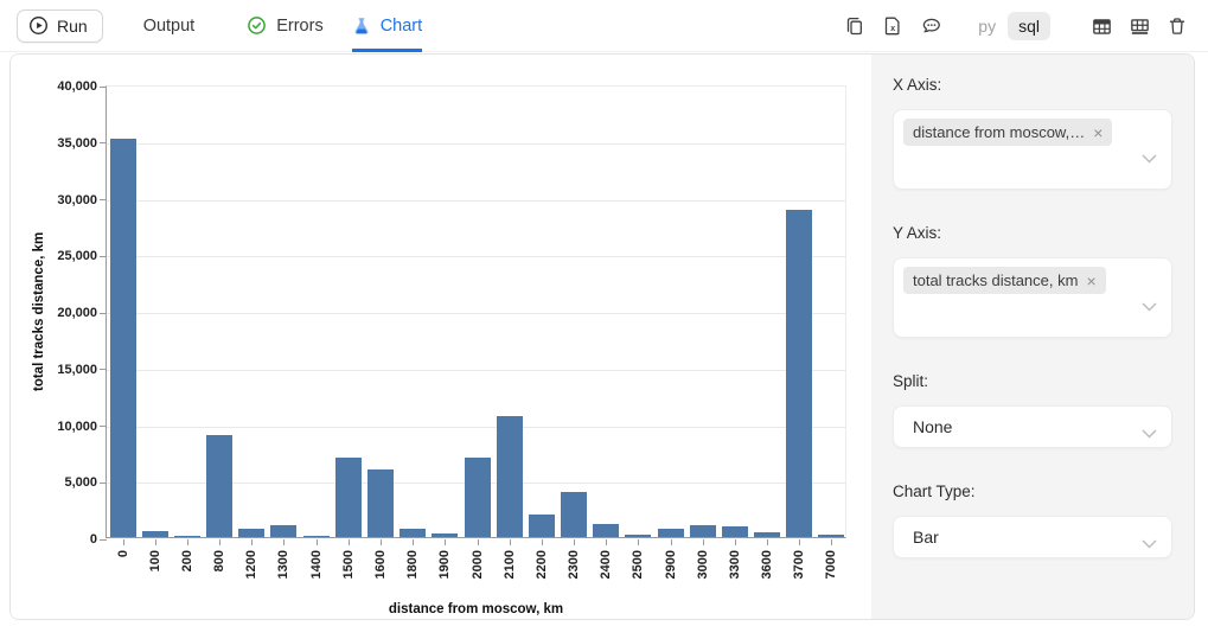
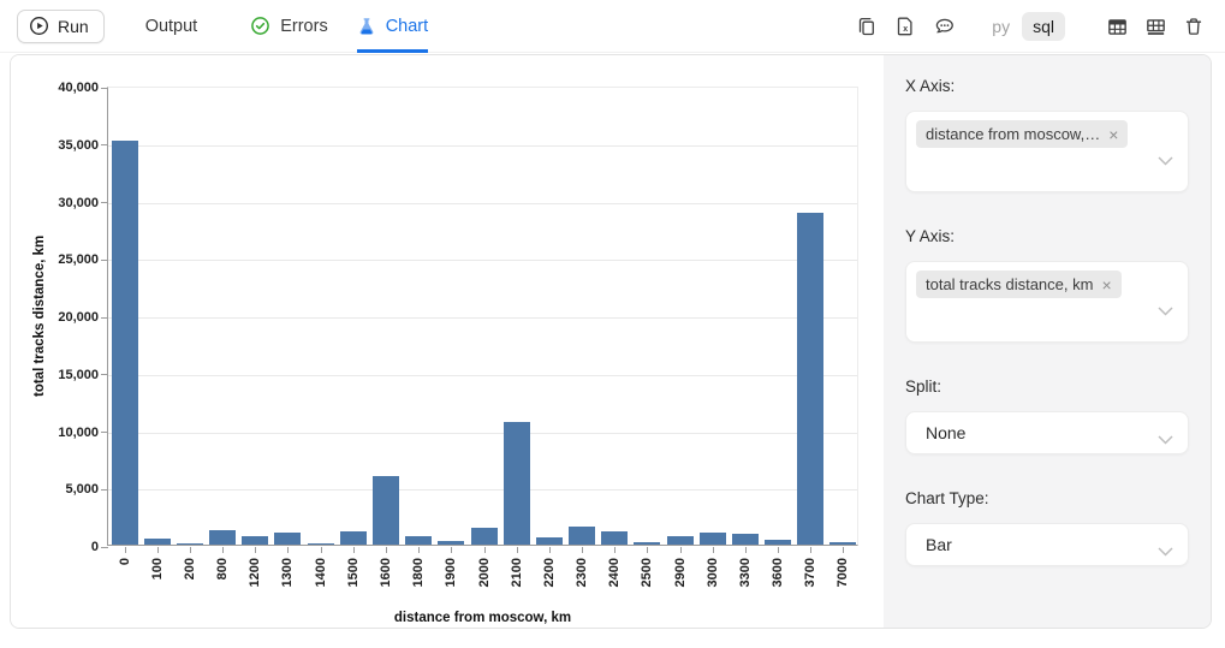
800: 9000 -> 1000
1500: 7000 -> 1000
2000: 7000 -> 1000
2200: 2000 -> 1000
2300: 4000 -> 2000
